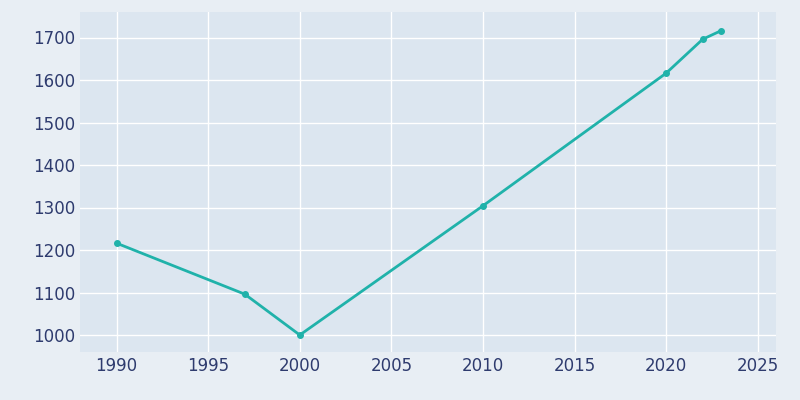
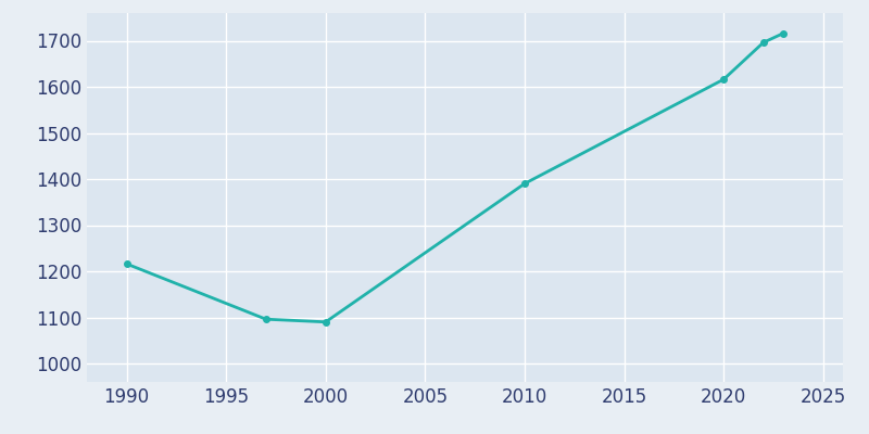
2000: 1000 -> 1090
2010: 1304 -> 1390
